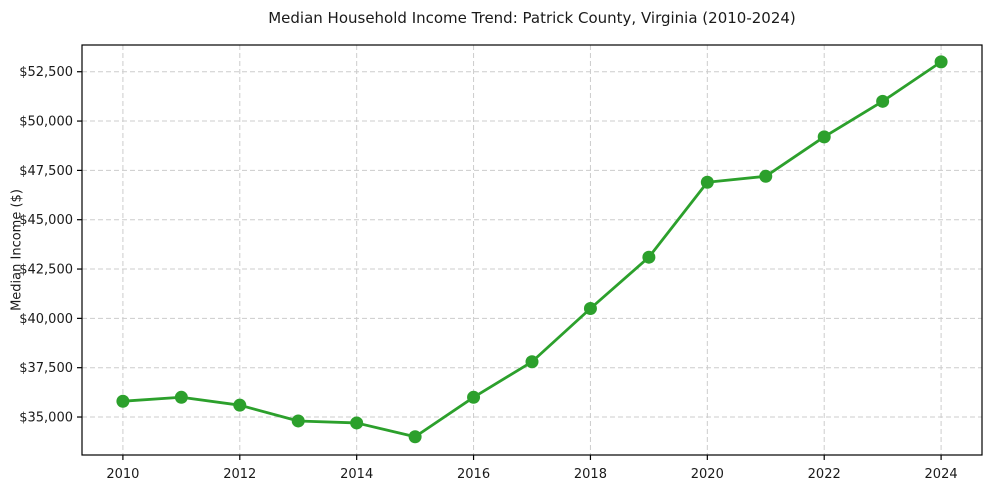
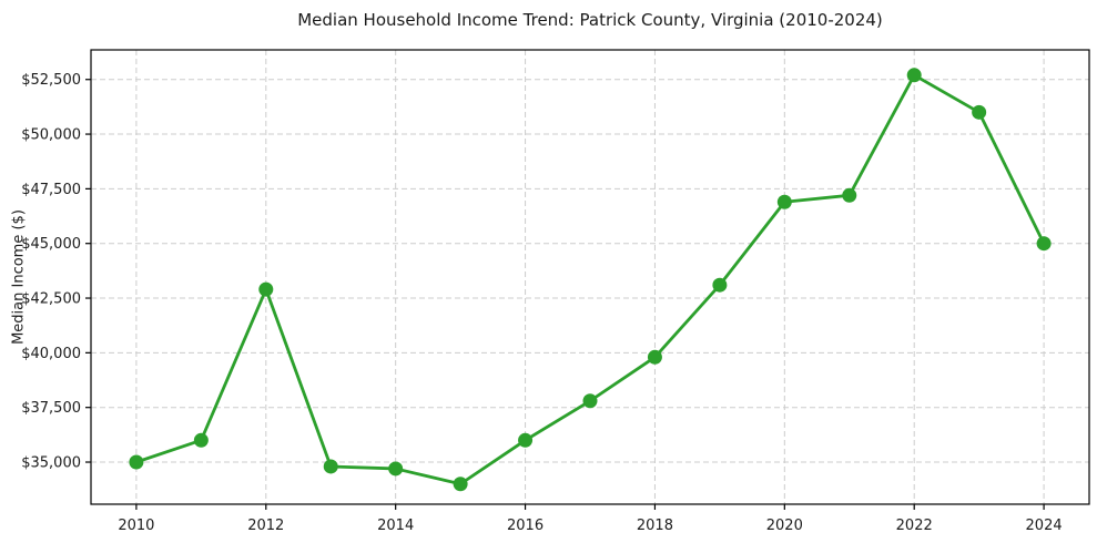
2010: $35800 -> $35000
2012: $35600 -> $42900
2018: $40500 -> $39800
2022: $49200 -> $52700
2024: $53000 -> $45000
